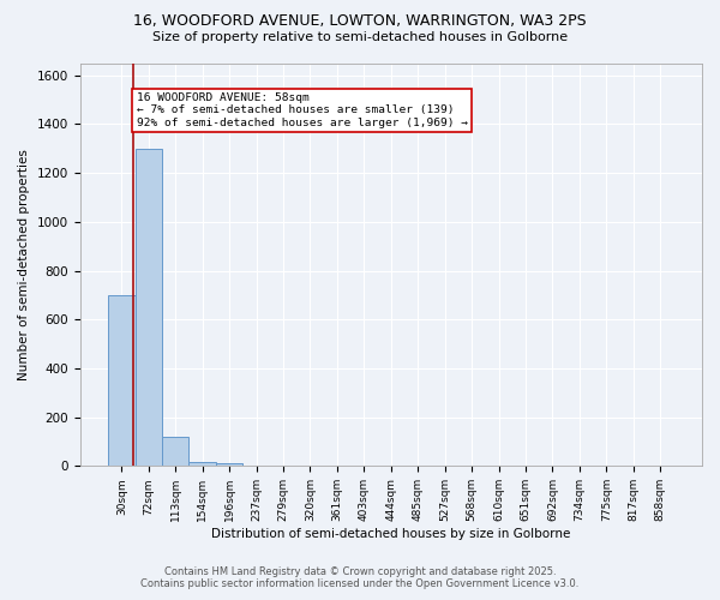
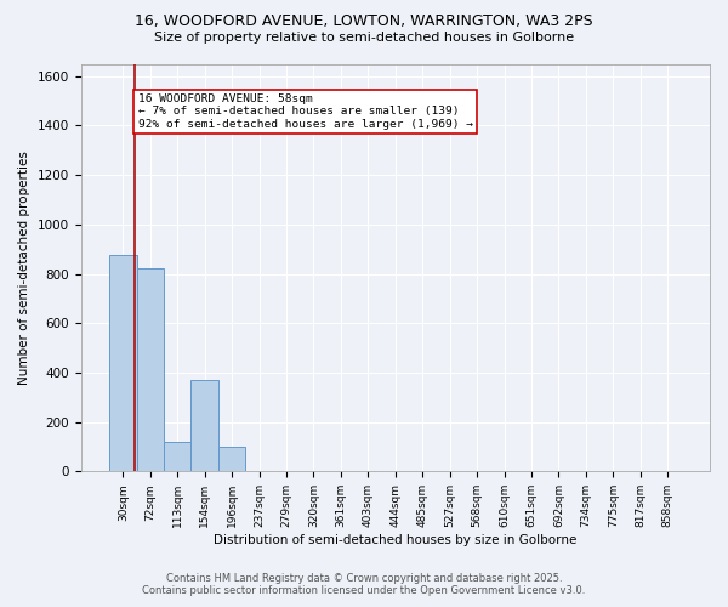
30sqm: 700 -> 875
72sqm: 1300 -> 820
154sqm: 15 -> 370
196sqm: 10 -> 100
